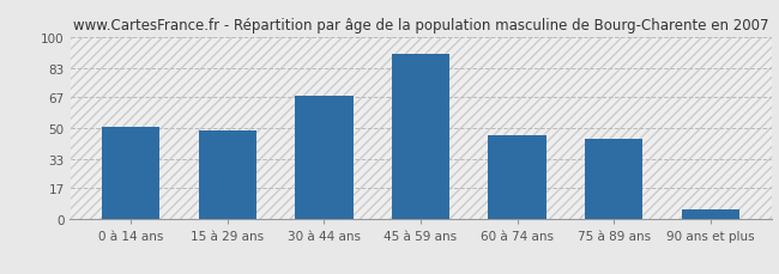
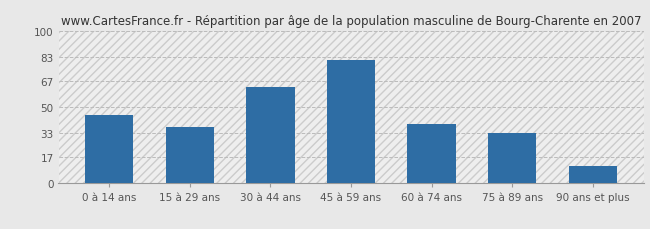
0 à 14 ans: 51 -> 45
15 à 29 ans: 49 -> 37
30 à 44 ans: 68 -> 63
45 à 59 ans: 91 -> 81
60 à 74 ans: 46 -> 39
75 à 89 ans: 44 -> 33
90 ans et plus: 5 -> 11
